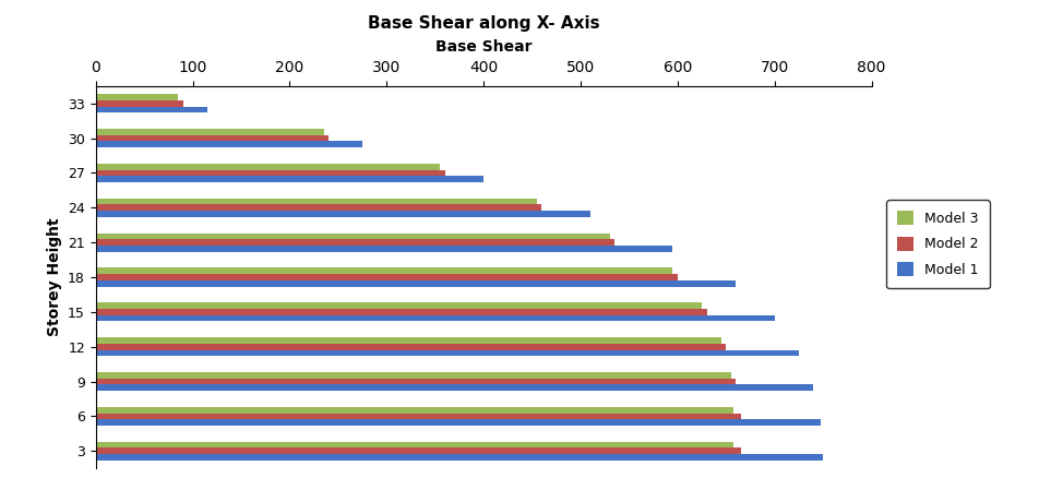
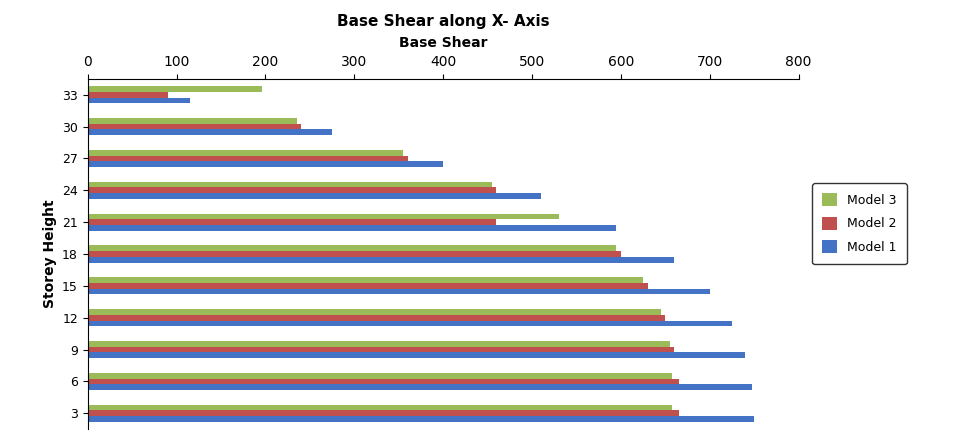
Model 3/33: 85 -> 196
Model 2/21: 535 -> 460
